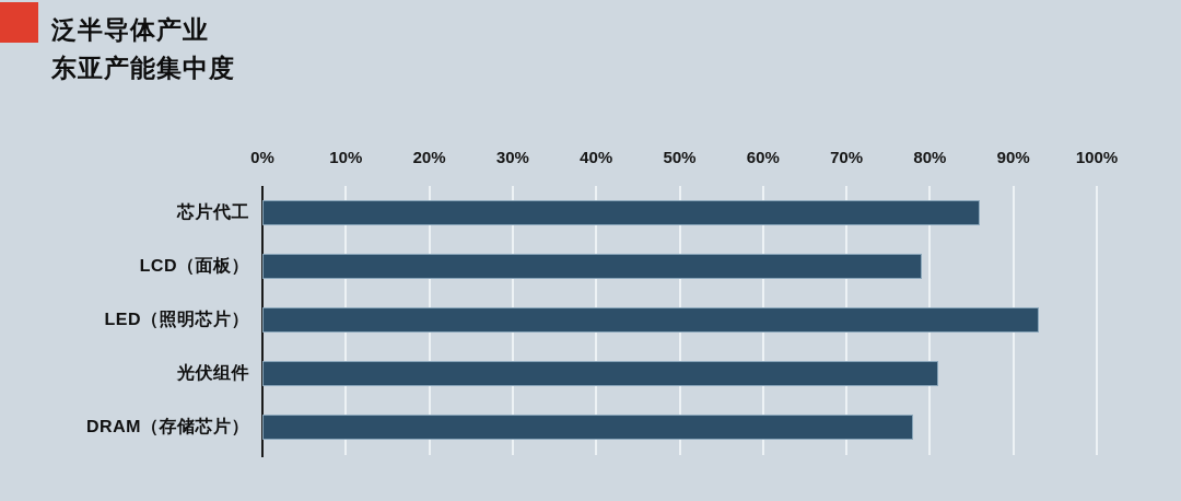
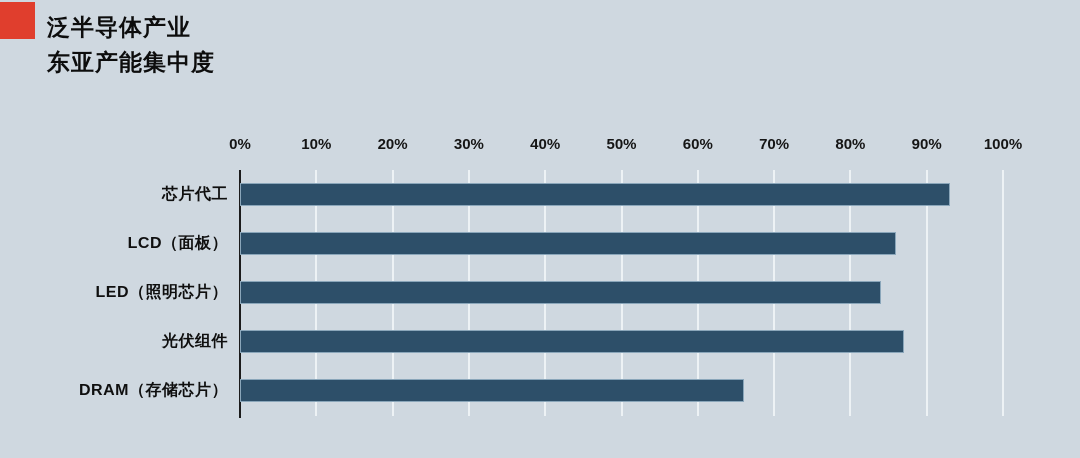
芯片代工: 86% -> 93%
LCD（面板）: 79% -> 86%
LED（照明芯片）: 93% -> 84%
光伏组件: 81% -> 87%
DRAM（存储芯片）: 78% -> 66%
